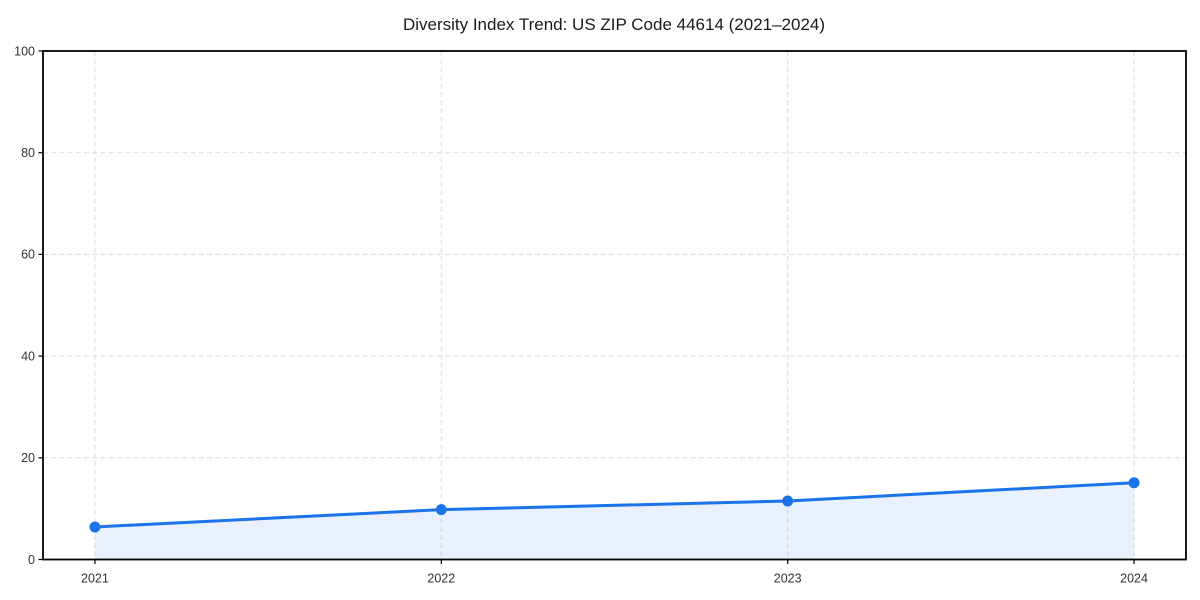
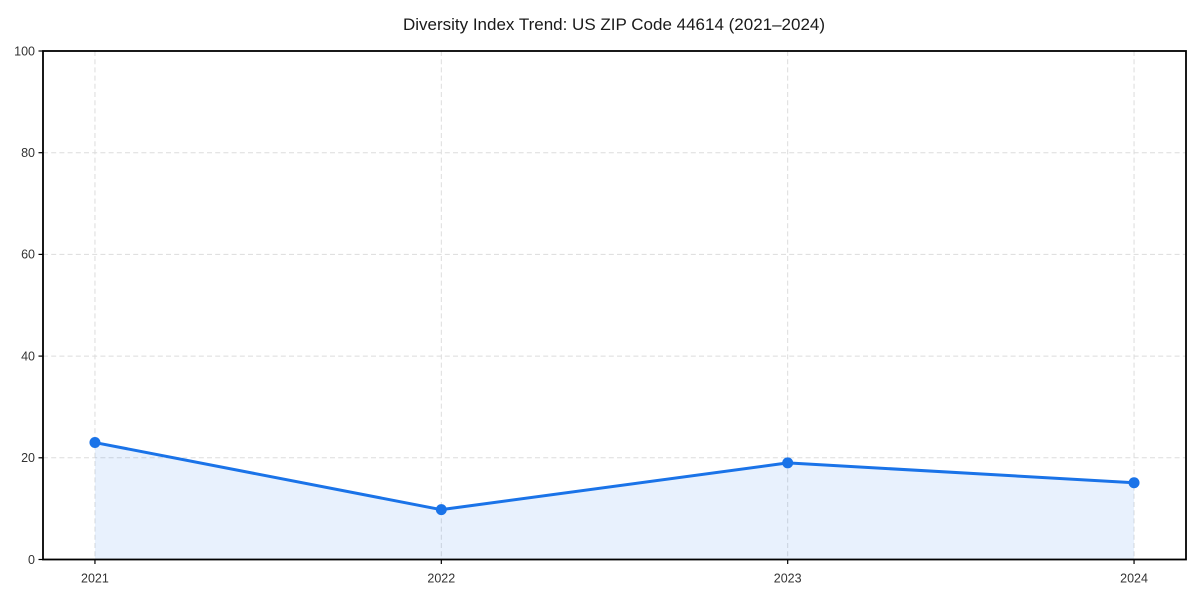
2021: 6 -> 23
2023: 12 -> 19
